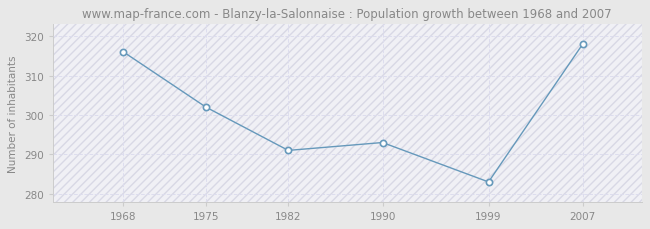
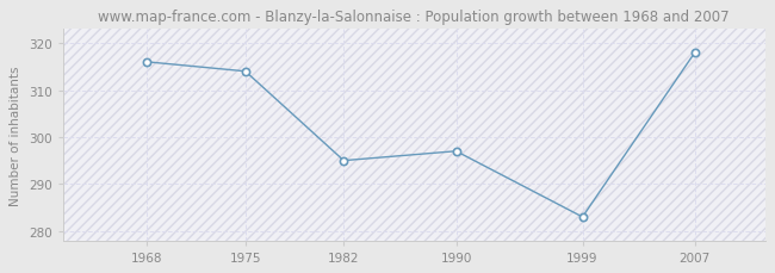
1975: 302 -> 314
1982: 291 -> 295
1990: 293 -> 297
